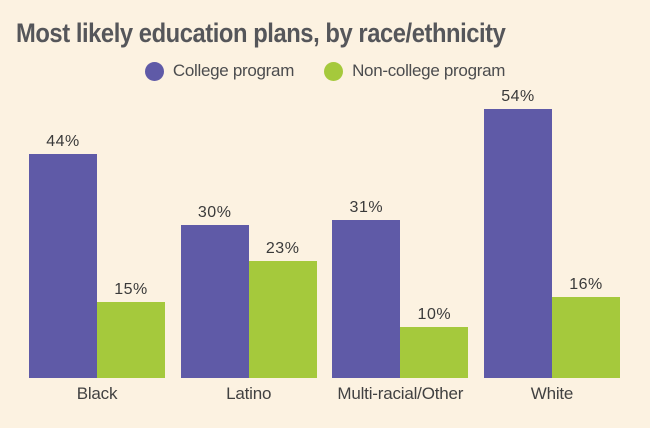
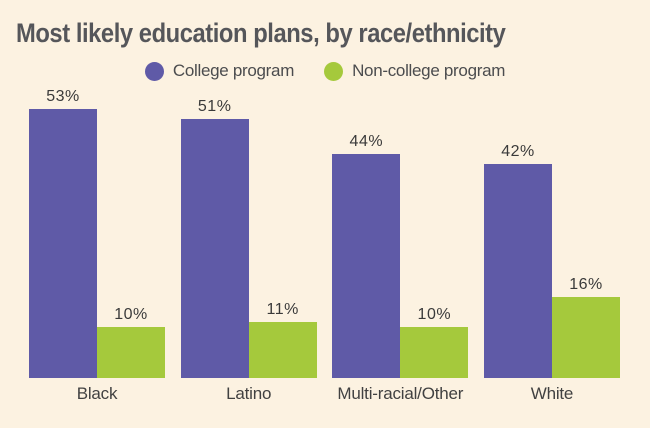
College program/Black: 44% -> 53%
Non-college program/Black: 15% -> 10%
College program/Latino: 30% -> 51%
Non-college program/Latino: 23% -> 11%
College program/Multi-racial/Other: 31% -> 44%
College program/White: 54% -> 42%
